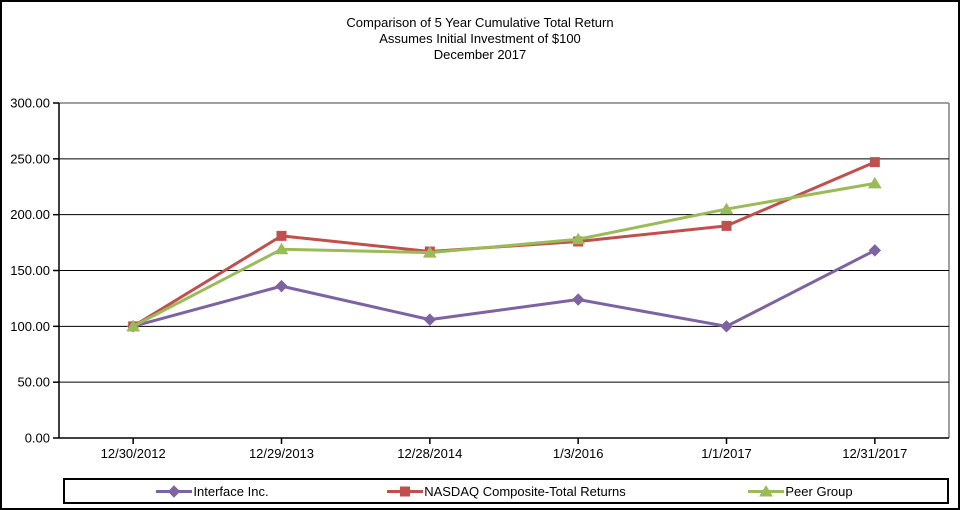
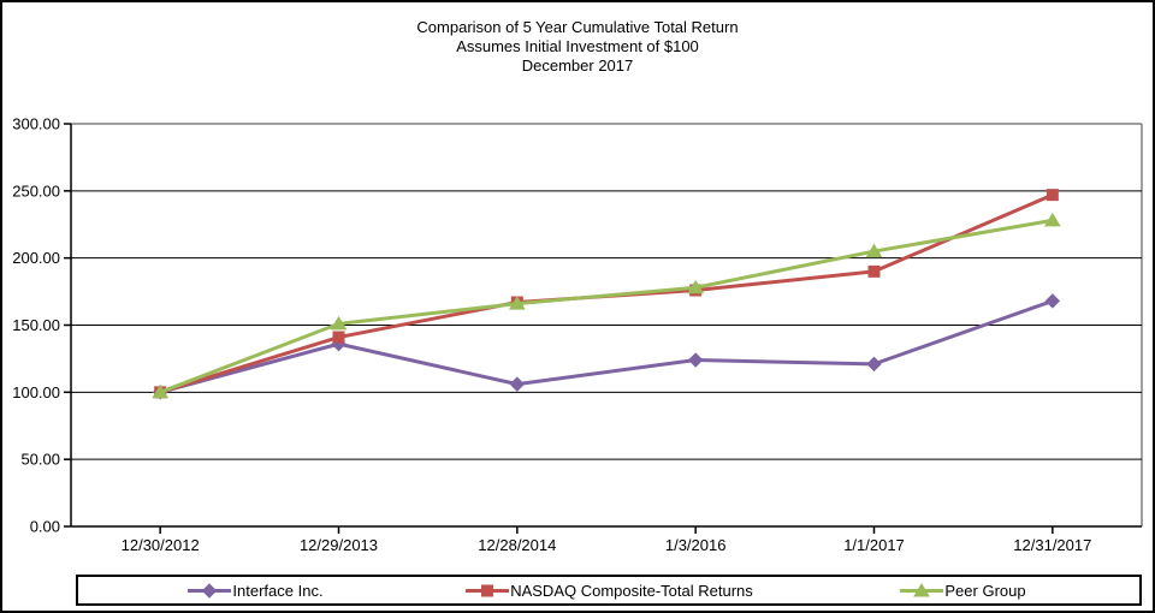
NASDAQ Composite-Total Returns/12/29/2013: 181 -> 141
Peer Group/12/29/2013: 169 -> 151
Interface Inc./1/1/2017: 100 -> 121
